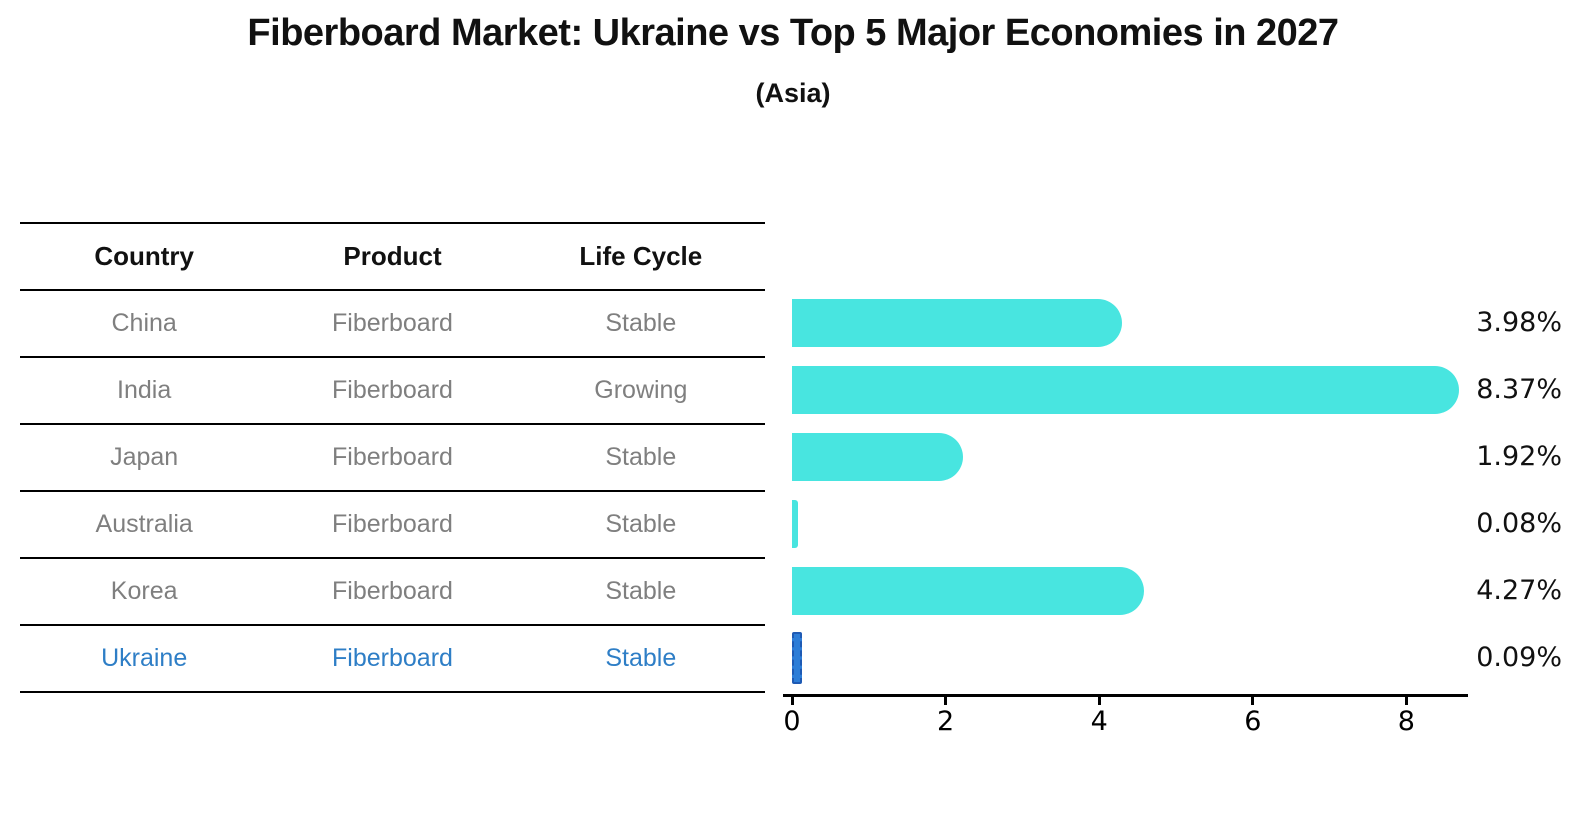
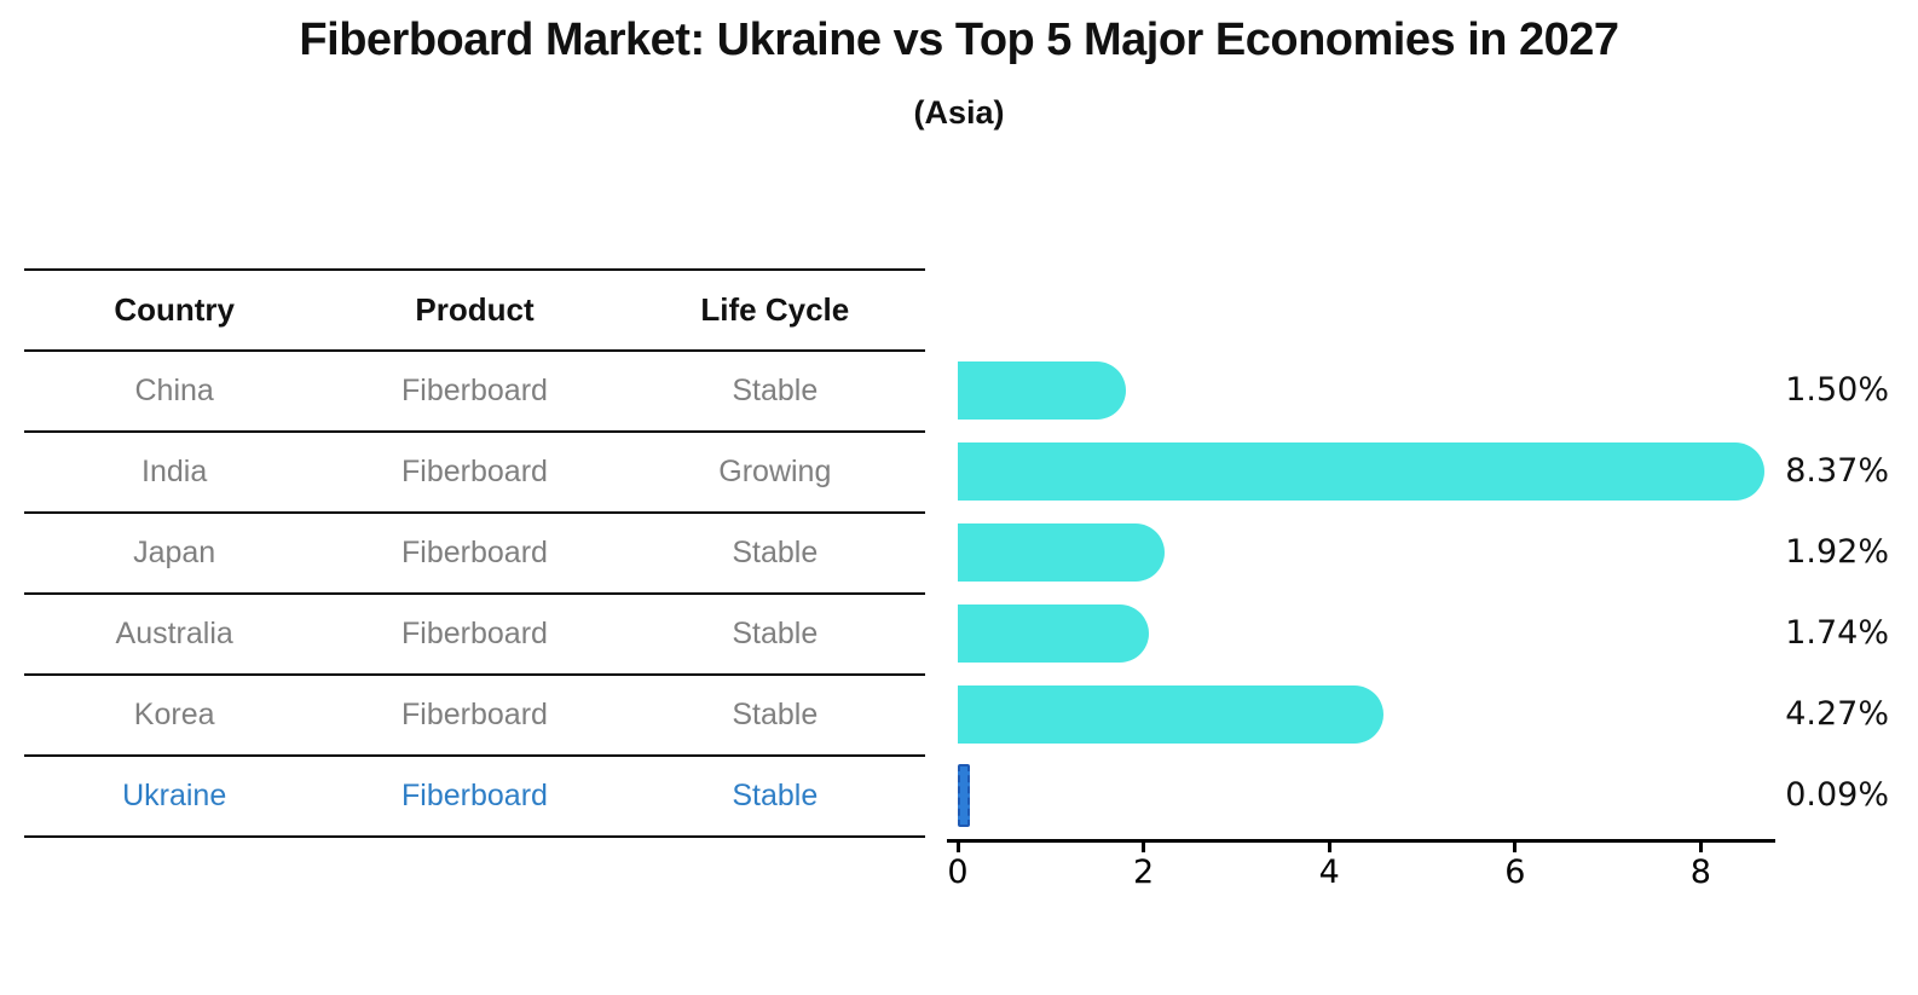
China: 3.98% -> 1.50%
Australia: 0.08% -> 1.74%
